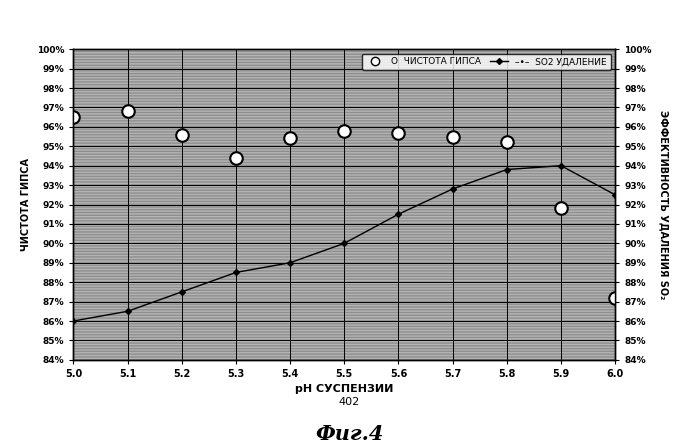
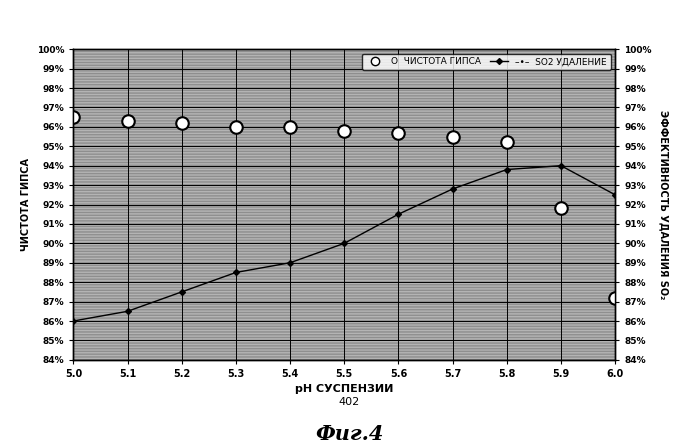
O ЧИСТОТА ГИПСА/5.1: 96.8% -> 96.3%
O ЧИСТОТА ГИПСА/5.2: 95.6% -> 96.2%
O ЧИСТОТА ГИПСА/5.3: 94.4% -> 96.0%
O ЧИСТОТА ГИПСА/5.4: 95.4% -> 96.0%
